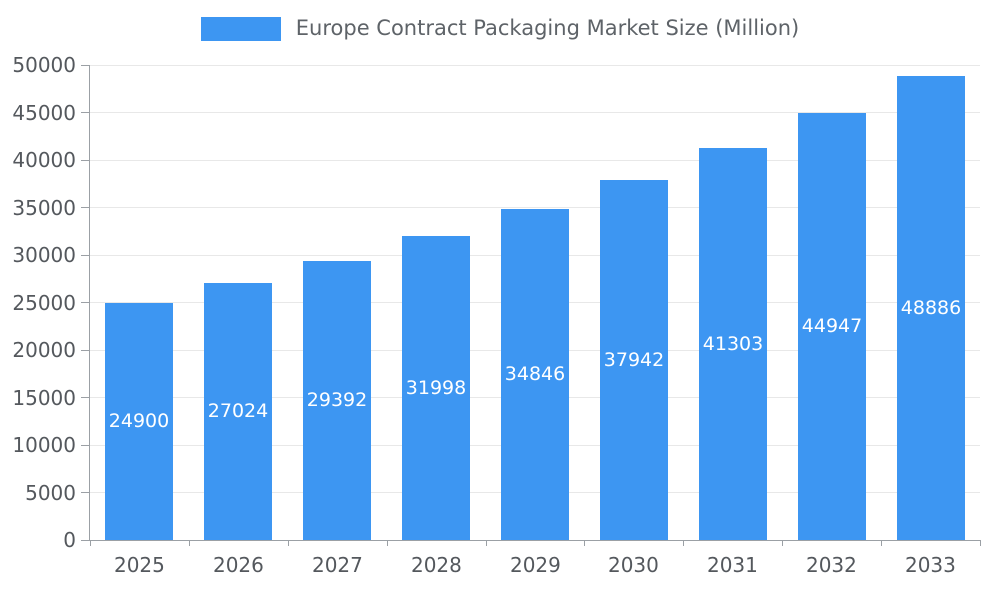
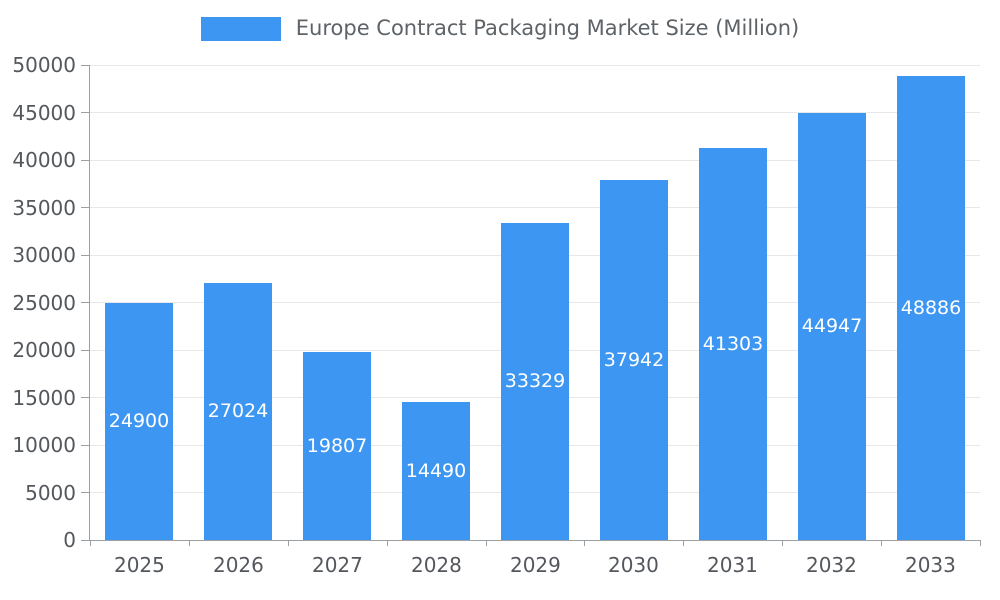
2027: 29392 -> 19807
2028: 31998 -> 14490
2029: 34846 -> 33329
